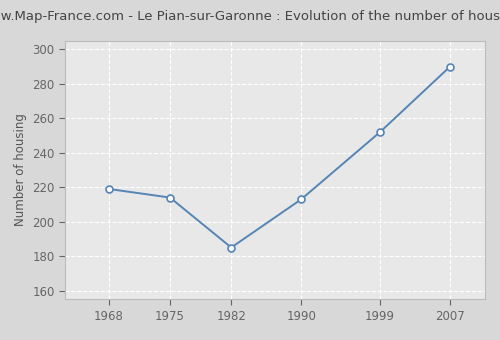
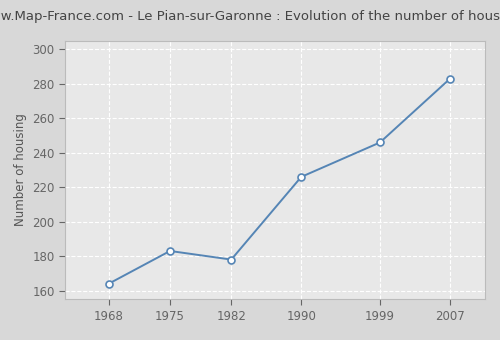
1968: 219 -> 164
1975: 214 -> 183
1982: 185 -> 178
1990: 213 -> 226
1999: 252 -> 246
2007: 290 -> 283
